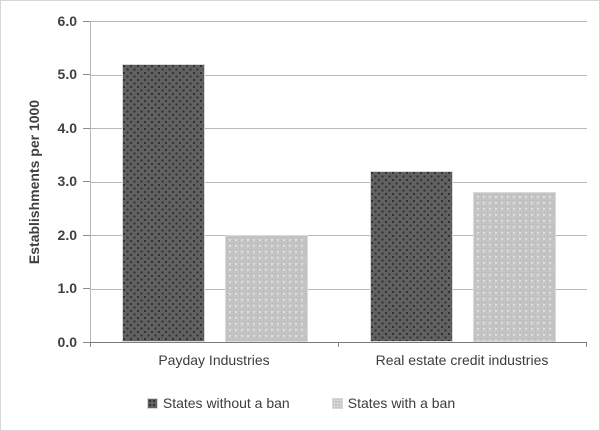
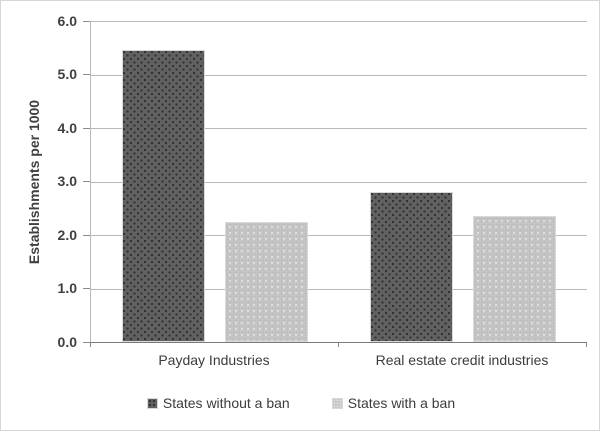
States without a ban/Payday Industries: 5.2 -> 5.5
States with a ban/Payday Industries: 2.0 -> 2.2
States without a ban/Real estate credit industries: 3.2 -> 2.8
States with a ban/Real estate credit industries: 2.8 -> 2.4
